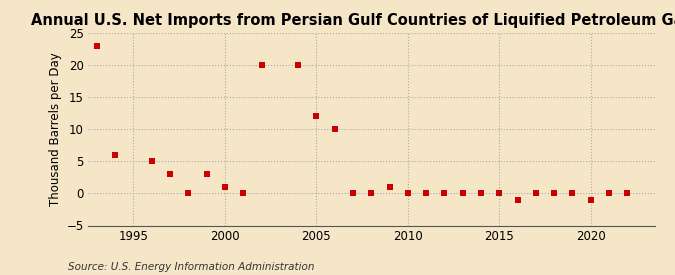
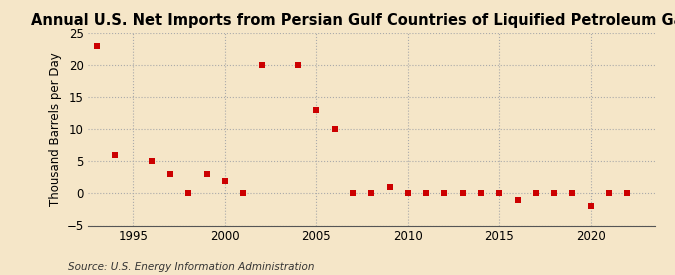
2000: 1 -> 2
2005: 12 -> 13
2020: -1 -> -2
